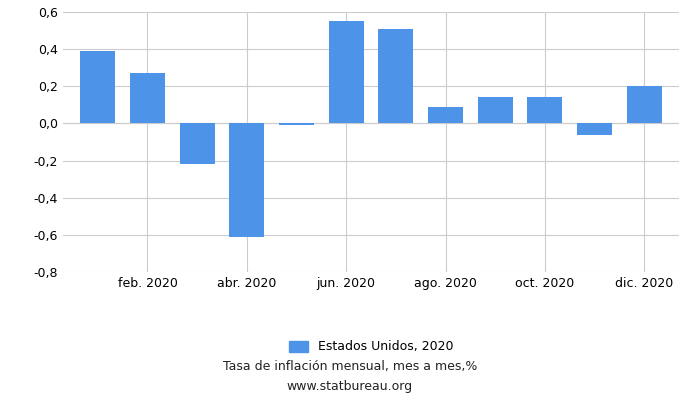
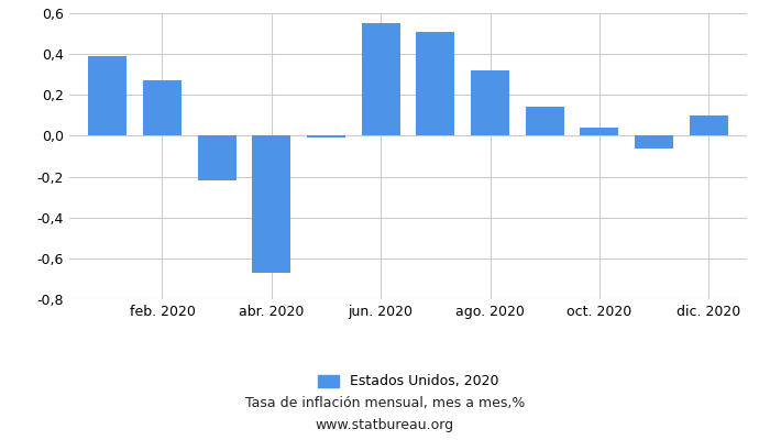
abr. 2020: -0,61 -> -0,67
ago. 2020: 0,09 -> 0,32
oct. 2020: 0,14 -> 0,04
dic. 2020: 0,20 -> 0,10
